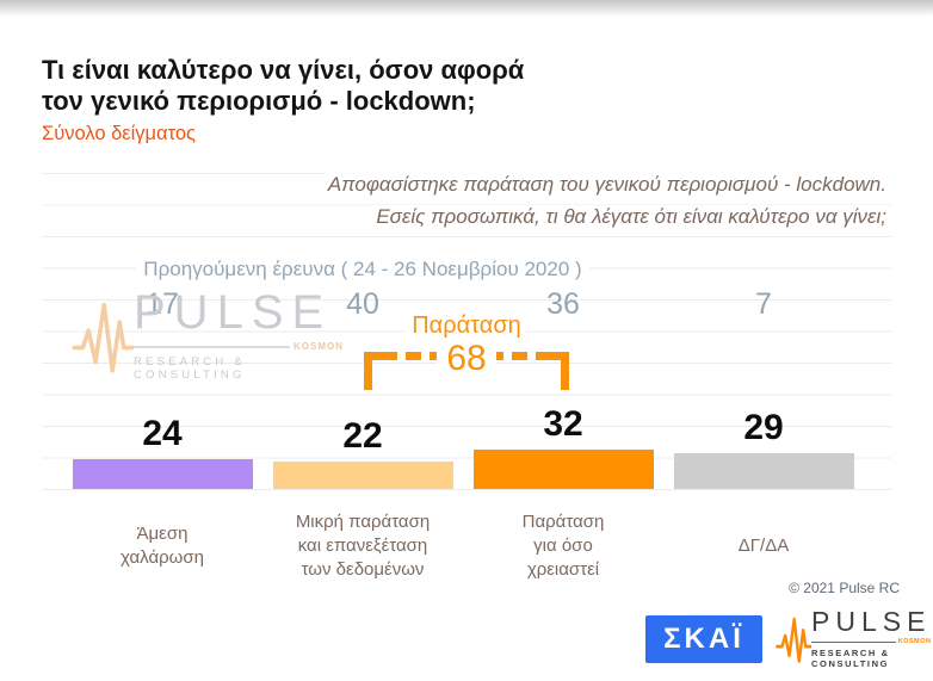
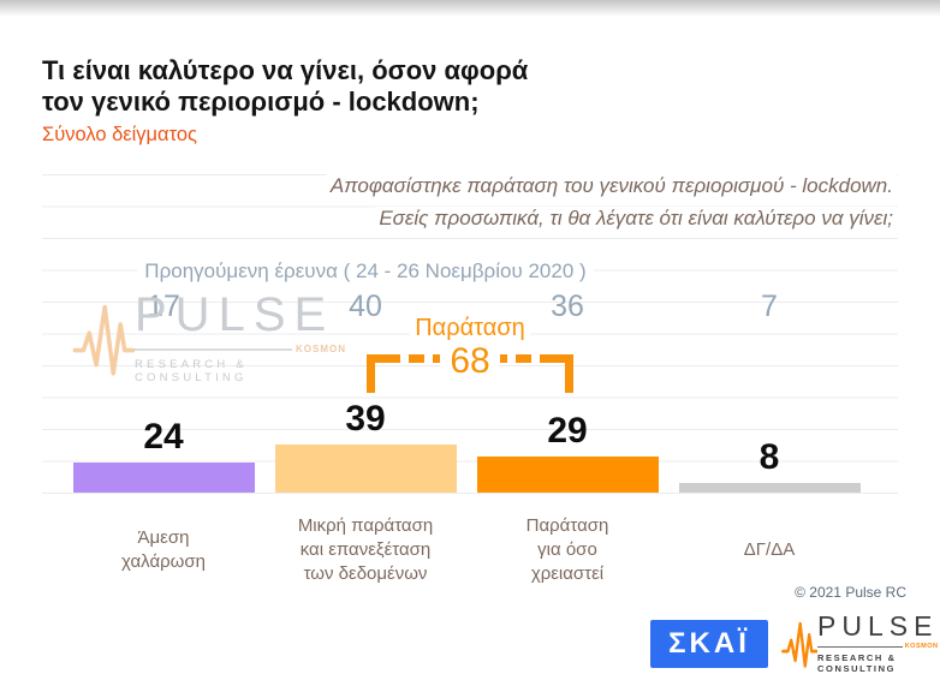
Μικρή παράταση και επανεξέταση των δεδομένων: 22 -> 39
Παράταση για όσο χρειαστεί: 32 -> 29
ΔΓ/ΔΑ: 29 -> 8
